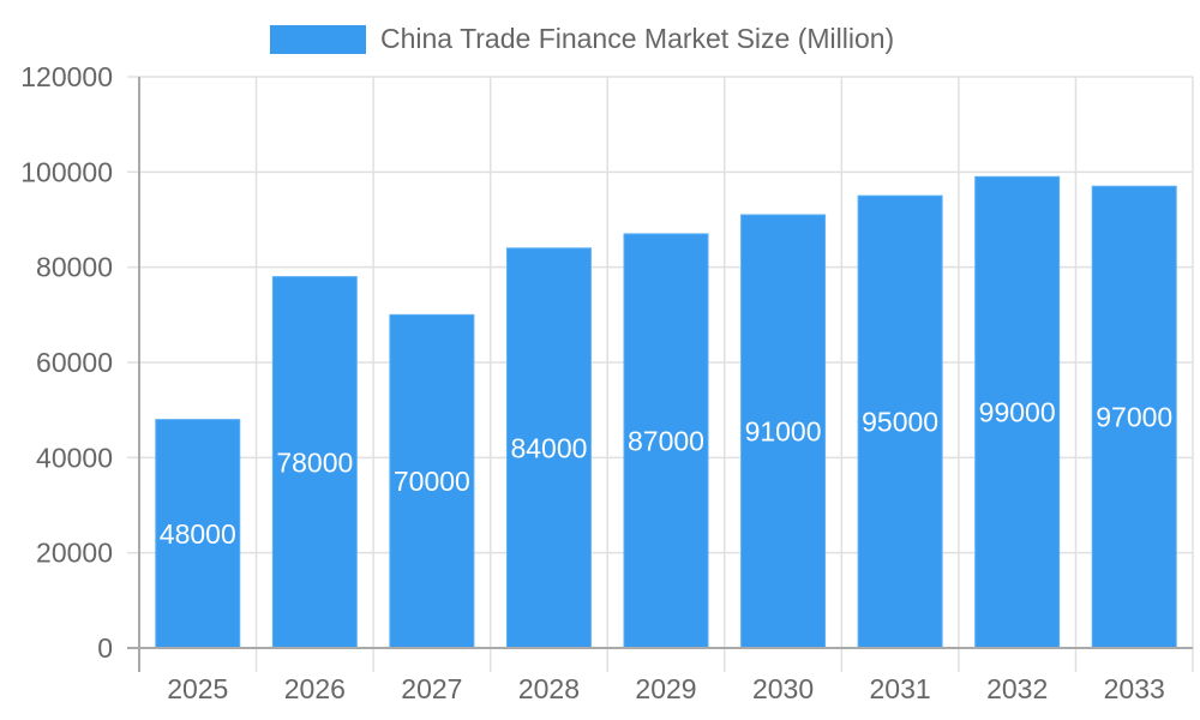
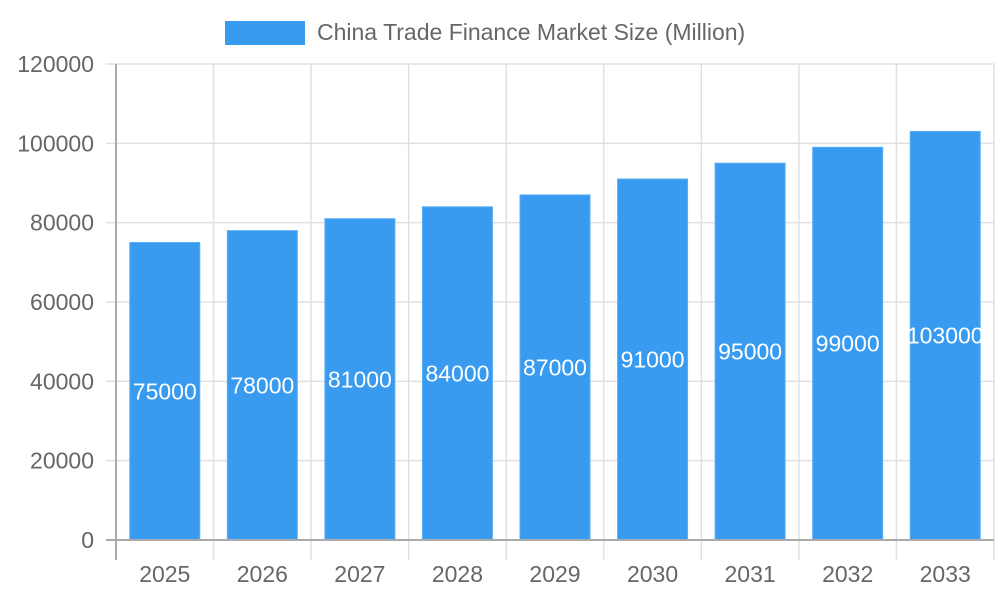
2025: 48000 -> 75000
2027: 70000 -> 81000
2033: 97000 -> 103000
